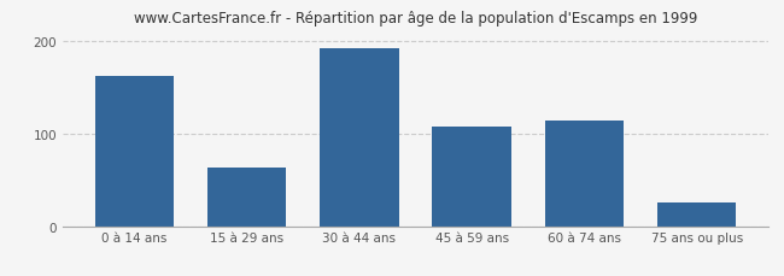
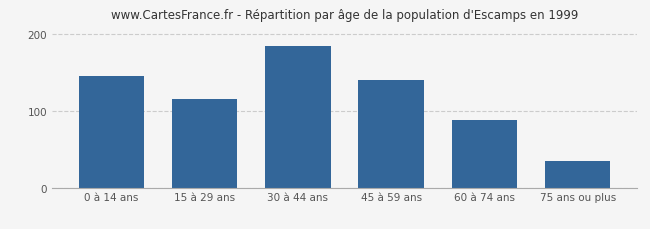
0 à 14 ans: 162 -> 145
15 à 29 ans: 64 -> 115
30 à 44 ans: 192 -> 185
45 à 59 ans: 108 -> 140
60 à 74 ans: 114 -> 88
75 ans ou plus: 26 -> 35
